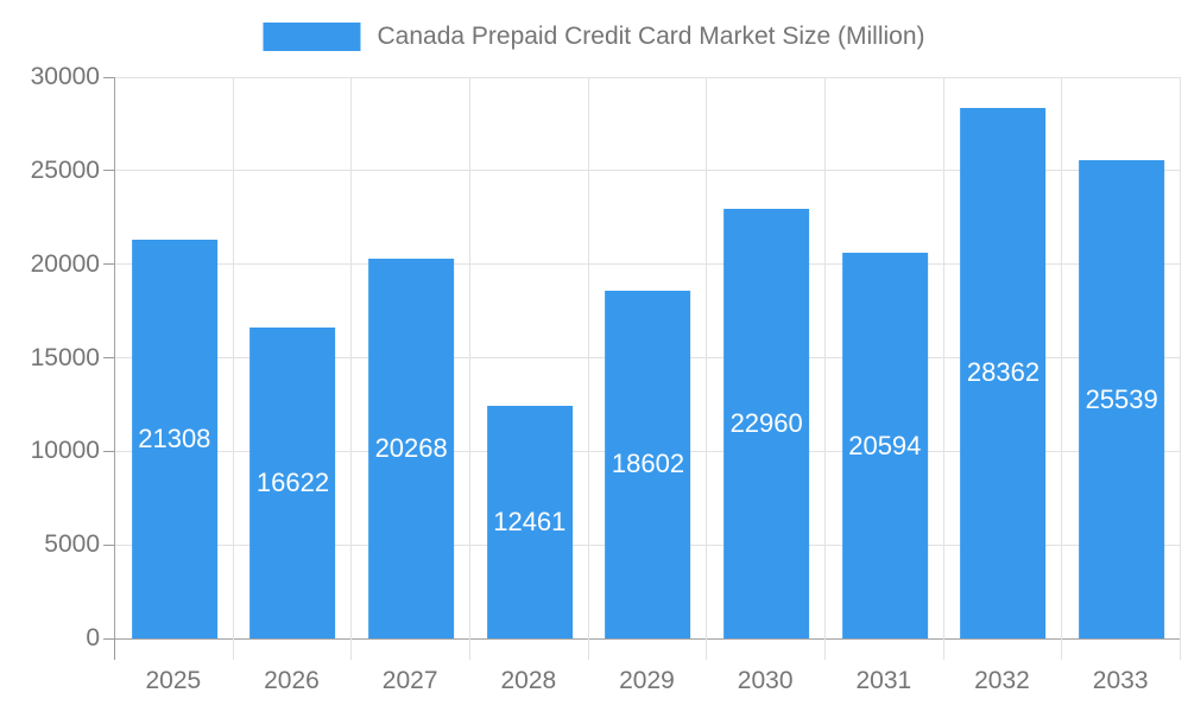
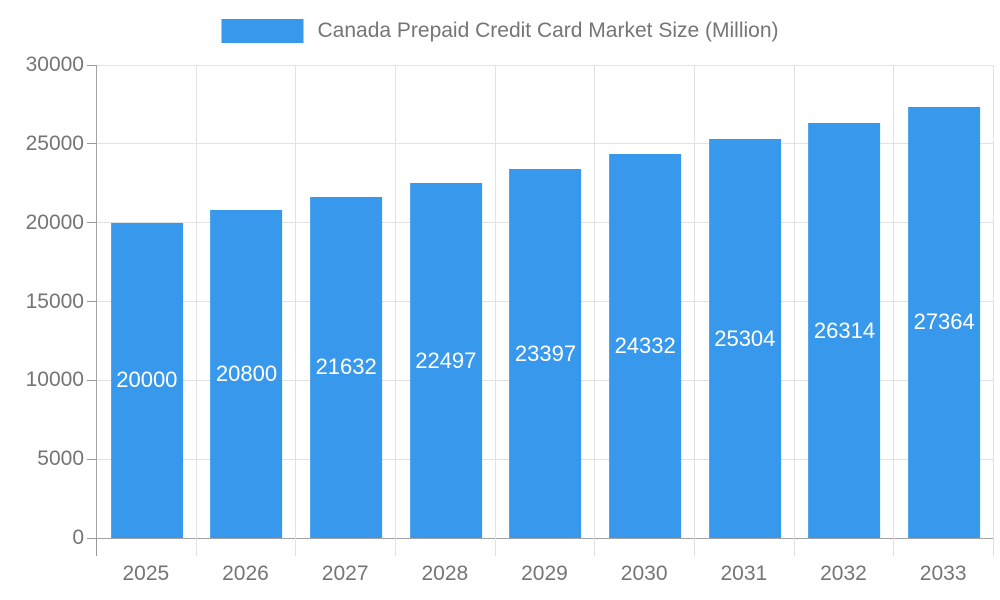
2025: 21308 -> 20000
2026: 16622 -> 20800
2027: 20268 -> 21632
2028: 12461 -> 22497
2029: 18602 -> 23397
2030: 22960 -> 24332
2031: 20594 -> 25304
2032: 28362 -> 26314
2033: 25539 -> 27364
